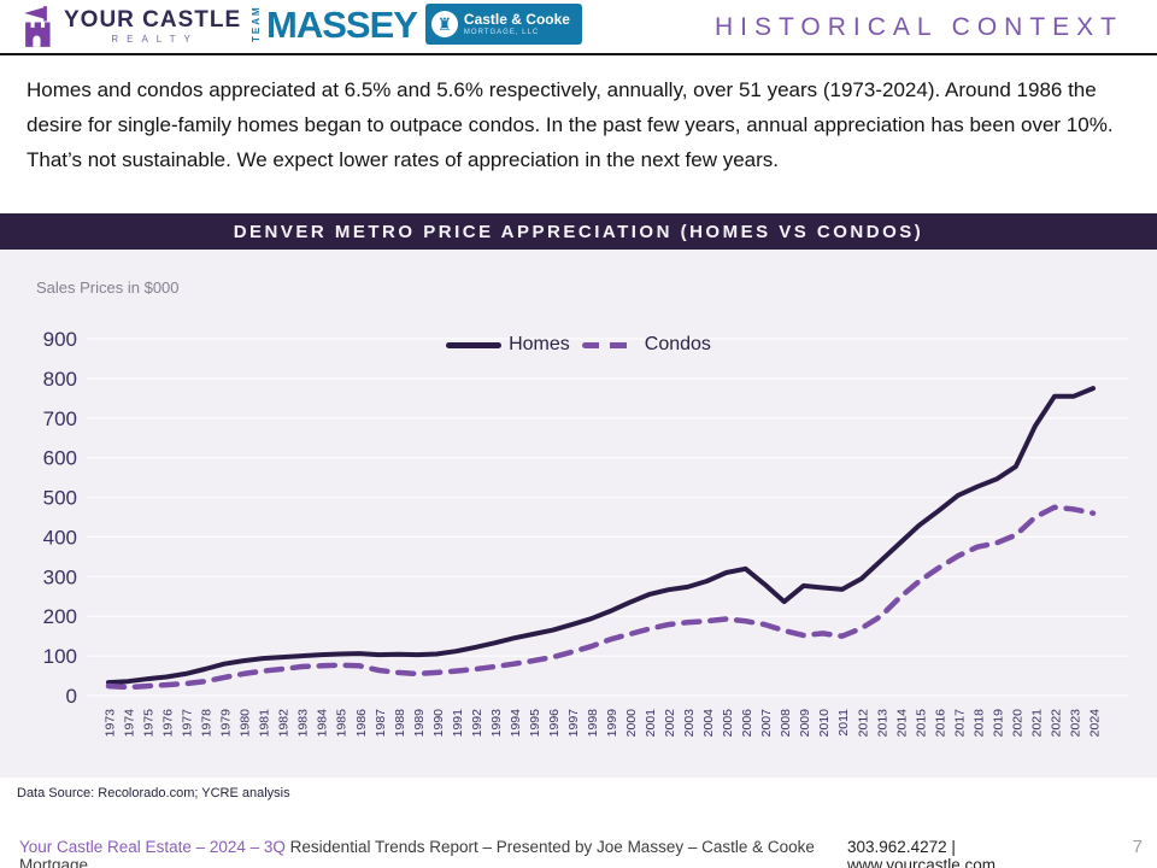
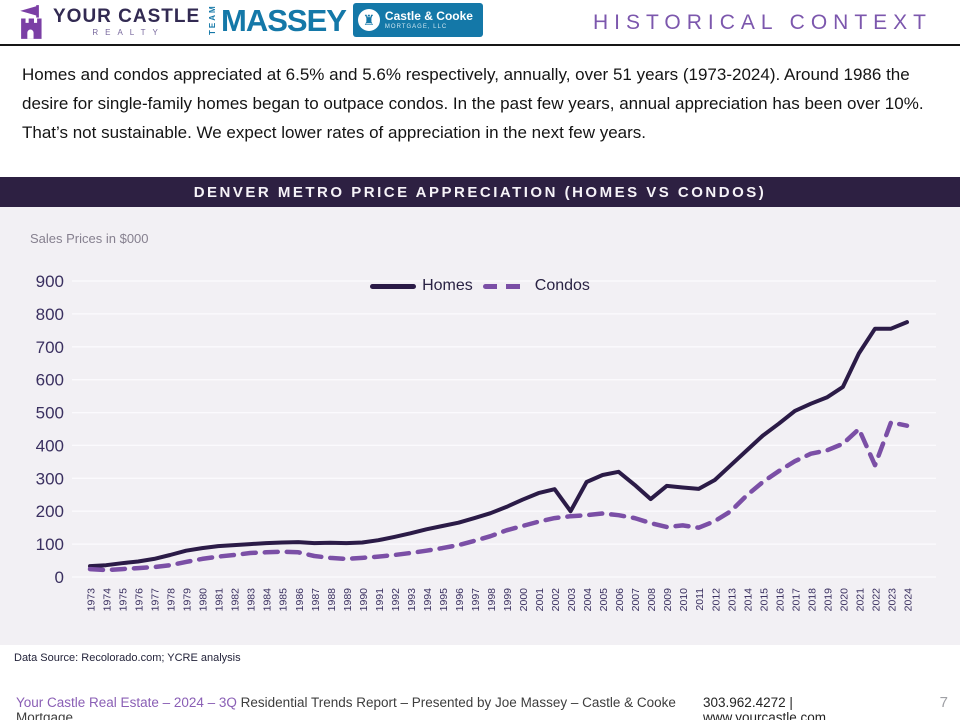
Homes/2003: 270 -> 200
Condos/2022: 480 -> 340
